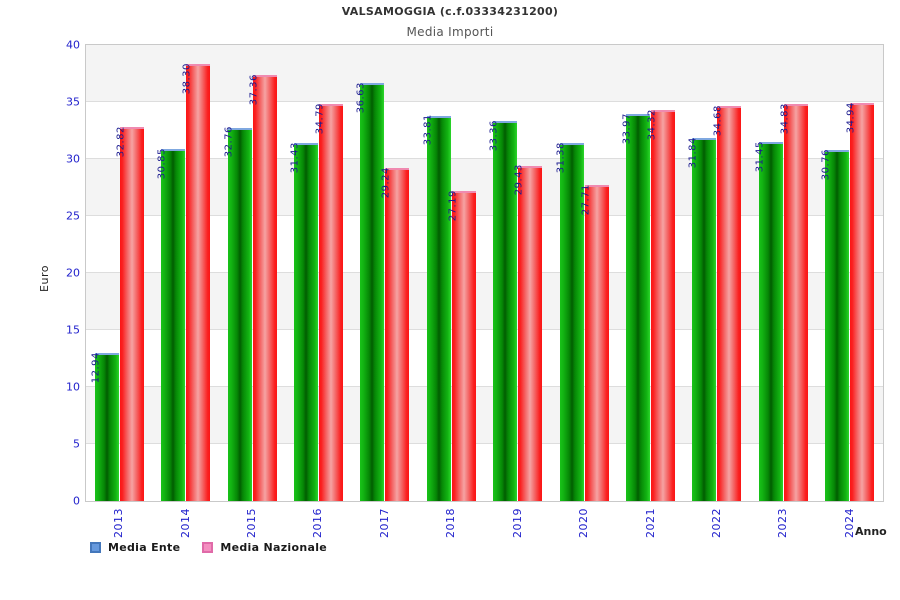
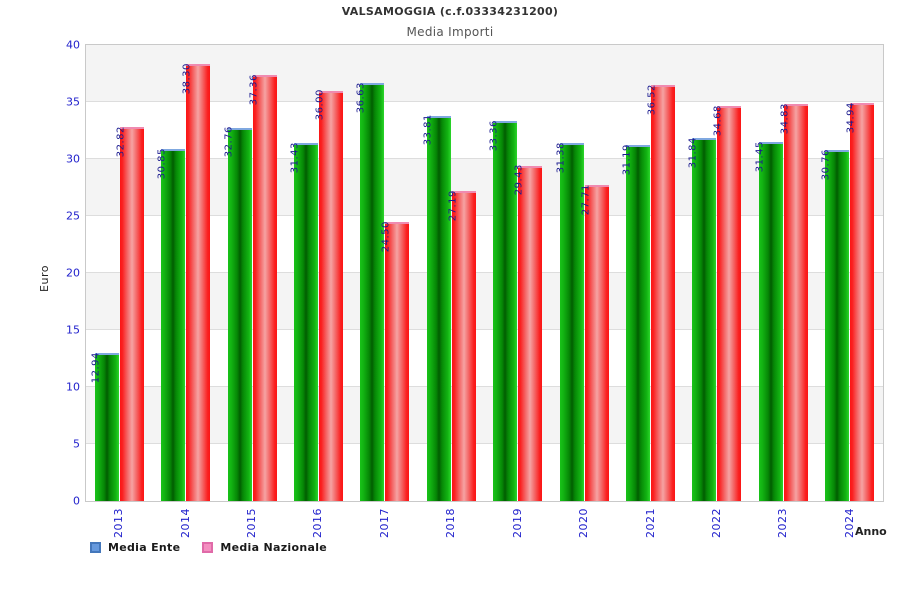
Media Nazionale/2016: 34.79 -> 36.00
Media Nazionale/2017: 29.24 -> 24.50
Media Ente/2021: 33.97 -> 31.19
Media Nazionale/2021: 34.32 -> 36.52
